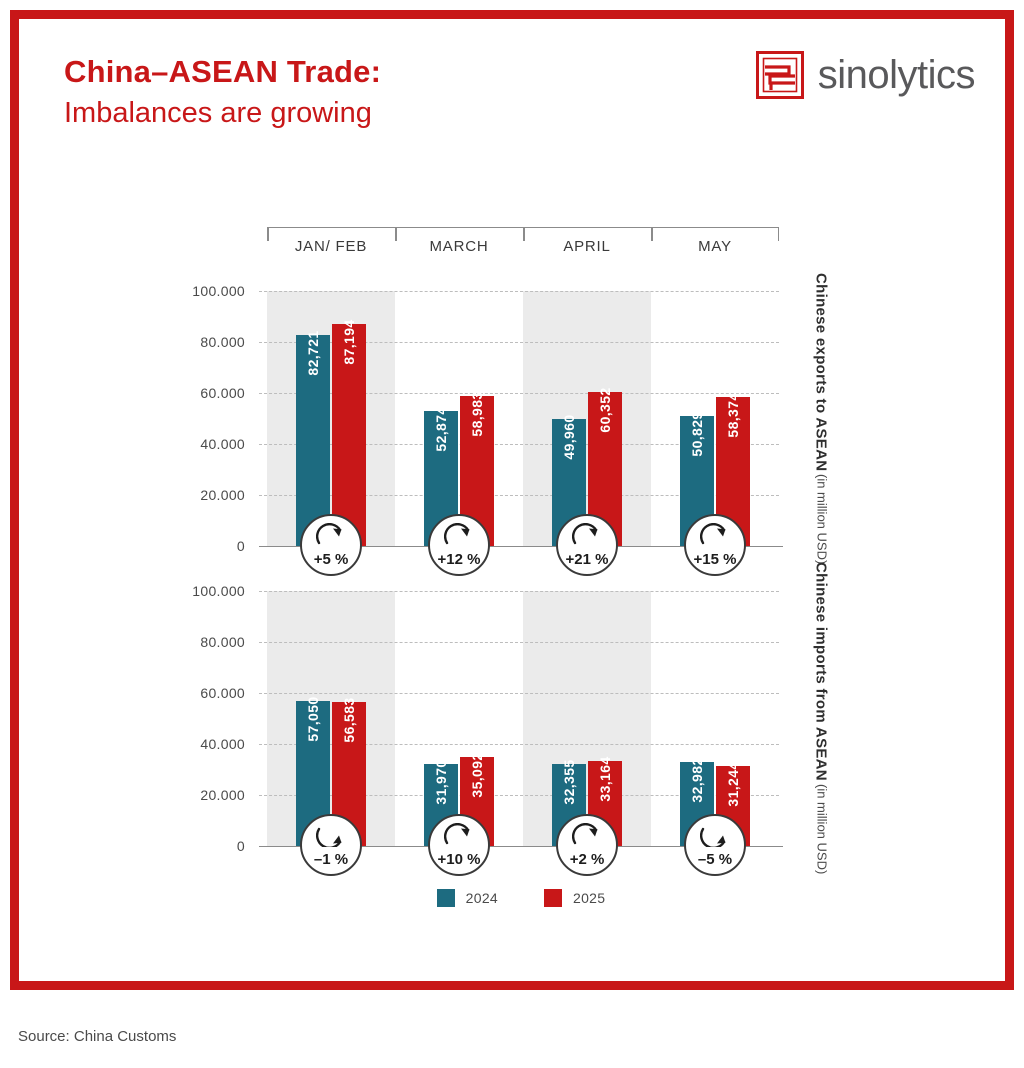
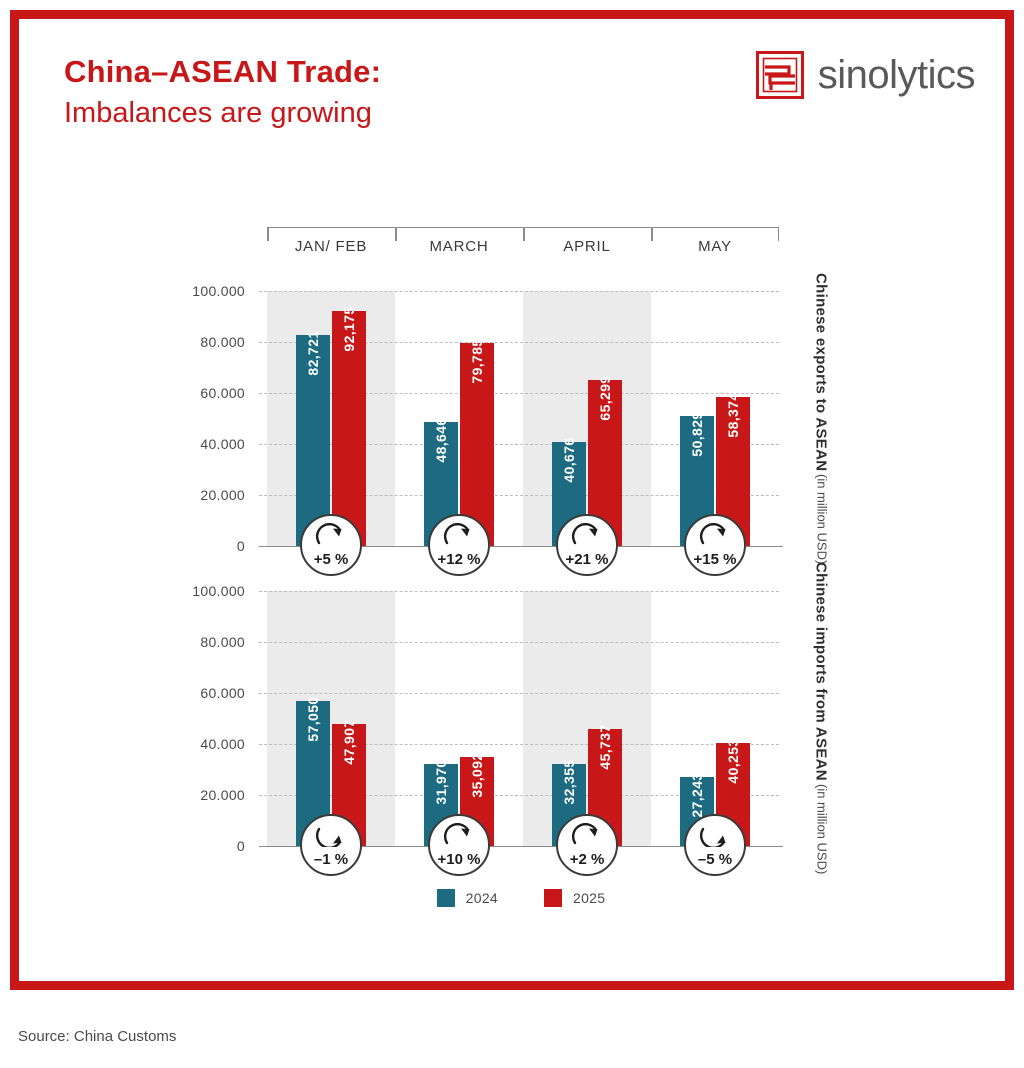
Chinese exports to ASEAN/2025/JAN/ FEB: 87,194 -> 92,175
Chinese exports to ASEAN/2024/MARCH: 52,874 -> 48,646
Chinese exports to ASEAN/2025/MARCH: 58,983 -> 79,785
Chinese exports to ASEAN/2024/APRIL: 49,960 -> 40,676
Chinese exports to ASEAN/2025/APRIL: 60,352 -> 65,299
Chinese imports from ASEAN/2025/JAN/ FEB: 56,583 -> 47,907
Chinese imports from ASEAN/2025/APRIL: 33,164 -> 45,737
Chinese imports from ASEAN/2024/MAY: 32,982 -> 27,243
Chinese imports from ASEAN/2025/MAY: 31,244 -> 40,253
